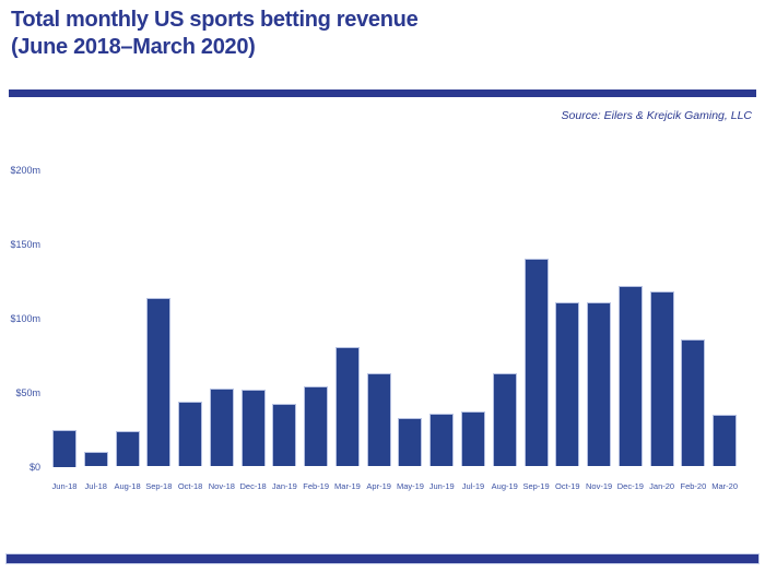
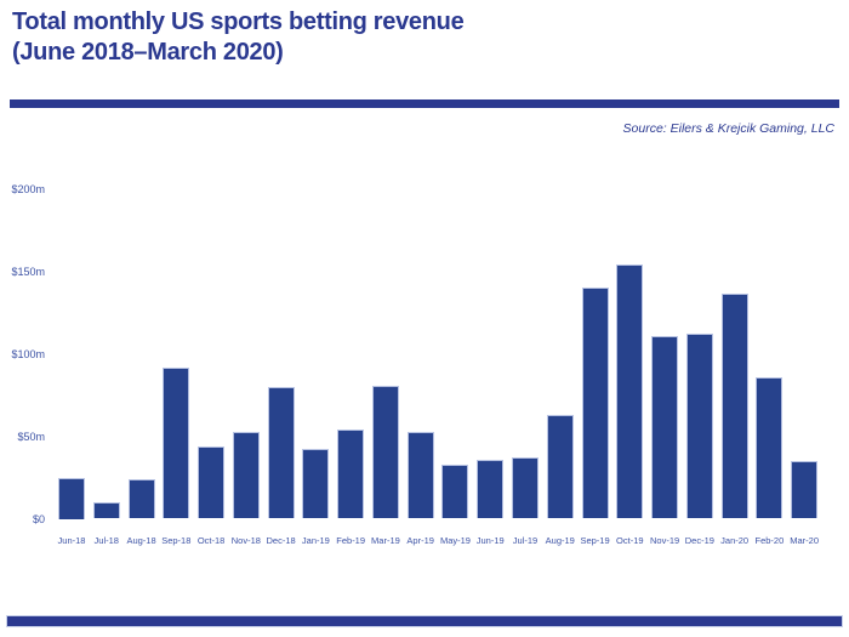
Sep-18: $114m -> $92m
Dec-18: $52m -> $80m
Apr-19: $63m -> $53m
Oct-19: $111m -> $154m
Dec-19: $122m -> $112m
Jan-20: $118m -> $137m
